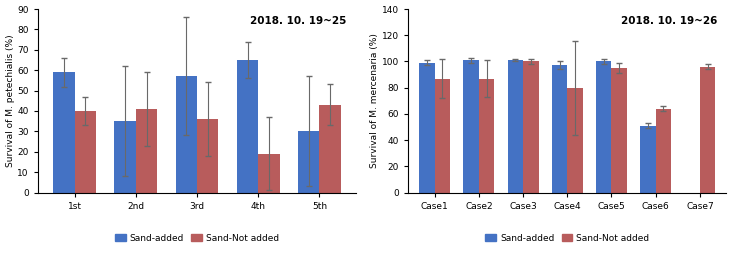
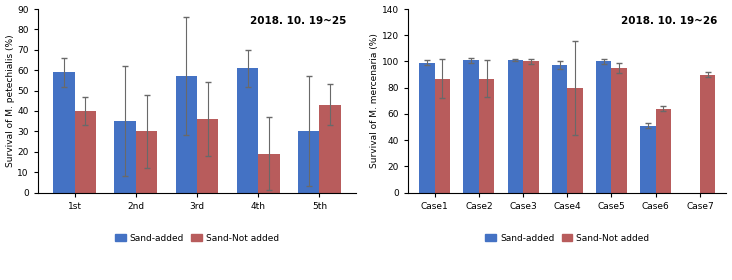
Sand-Not added/2nd: 41 -> 30
Sand-added/4th: 65 -> 61
Sand-Not added/Case7: 96 -> 90
